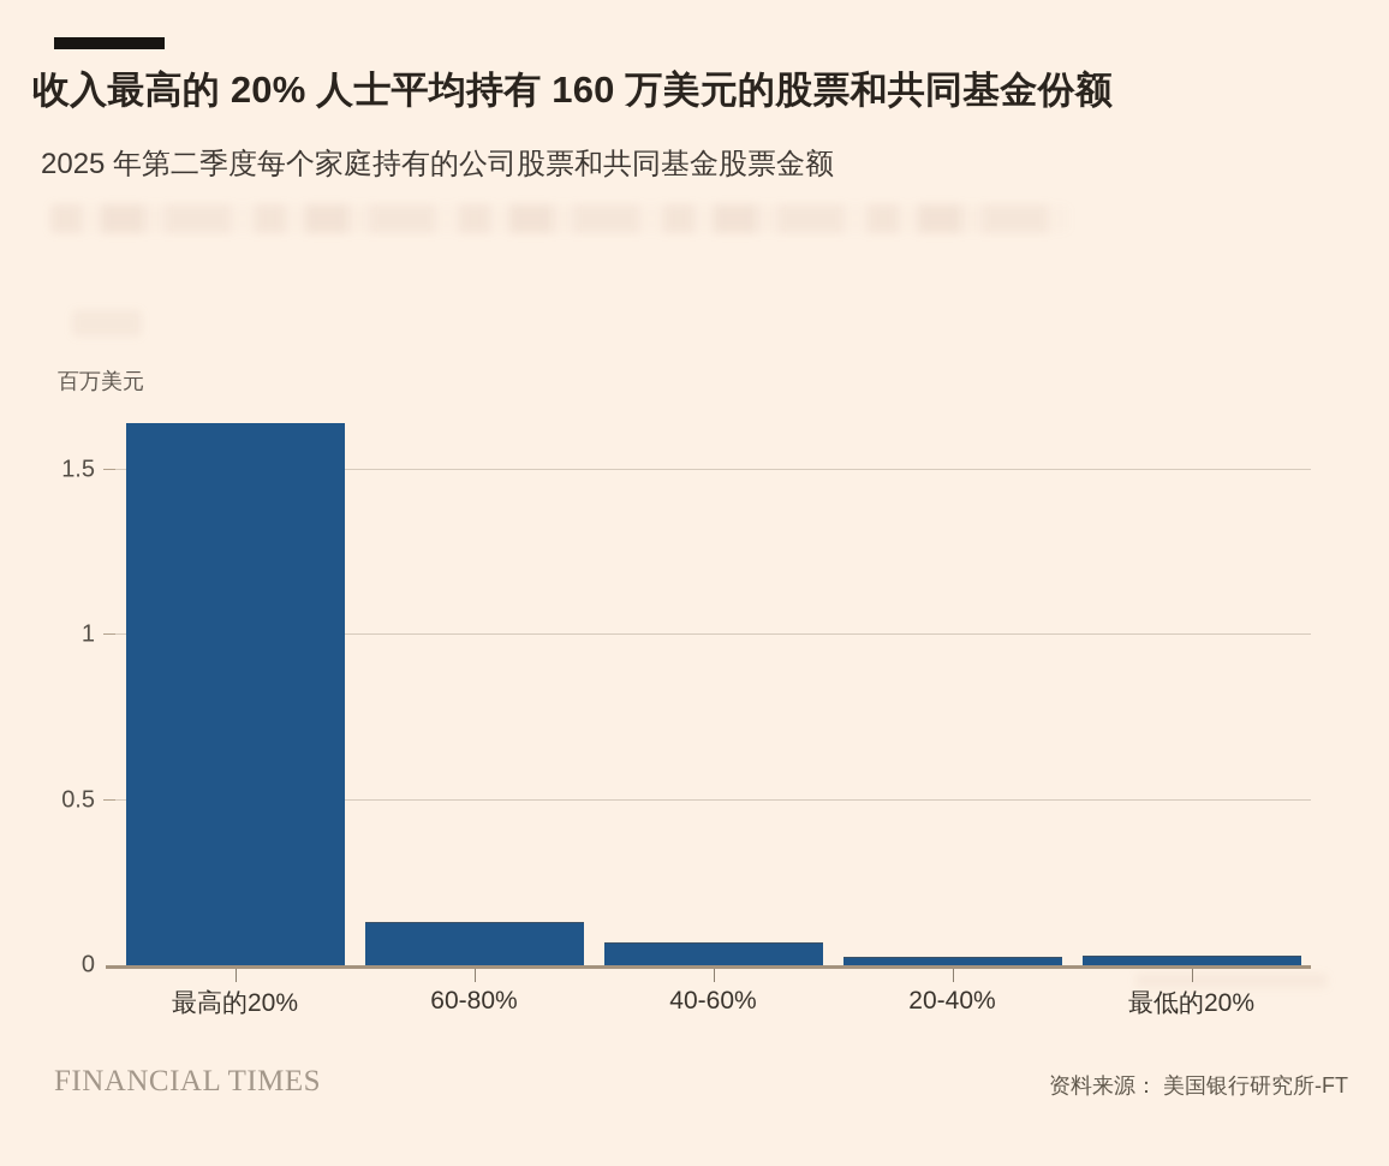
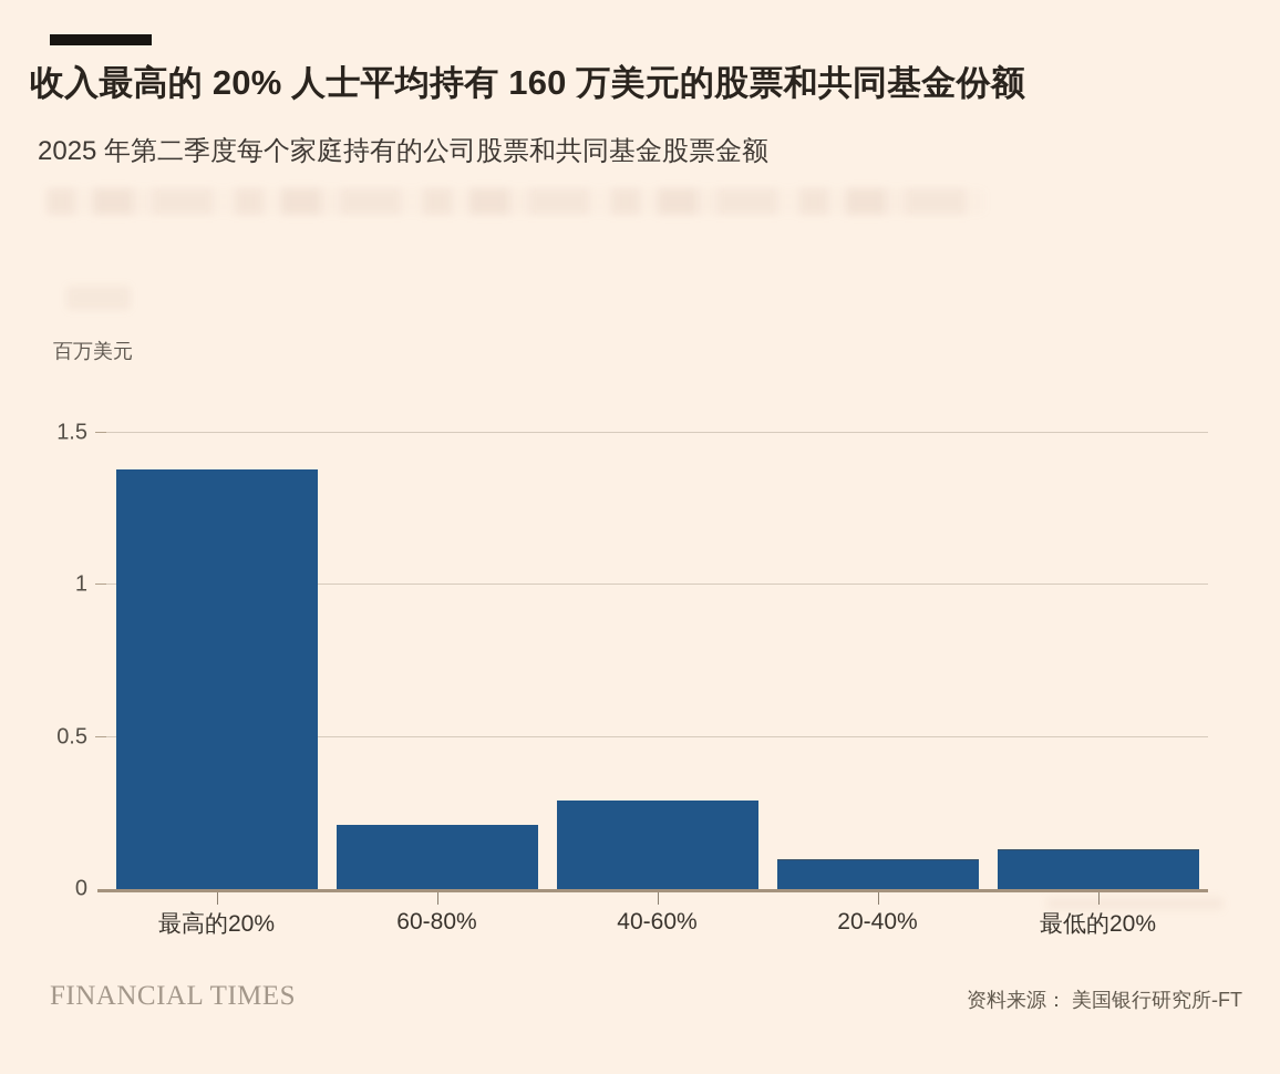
最高的20%: 1.64 -> 1.38
60-80%: 0.13 -> 0.21
40-60%: 0.07 -> 0.29
20-40%: 0.03 -> 0.10
最低的20%: 0.03 -> 0.13
